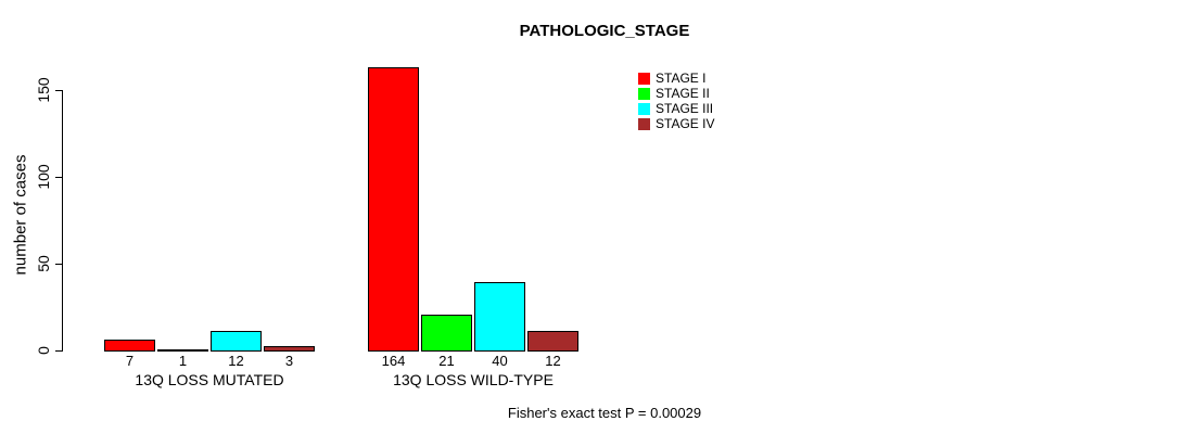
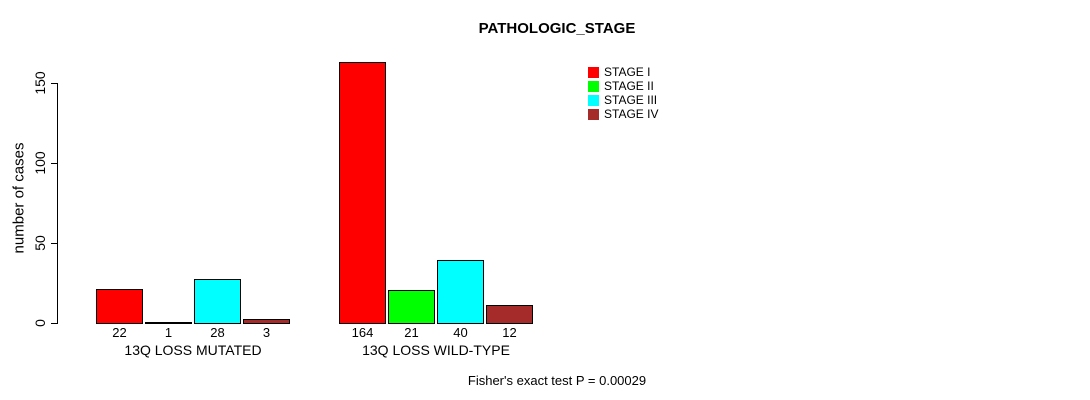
STAGE I/13Q LOSS MUTATED: 7 -> 22
STAGE III/13Q LOSS MUTATED: 12 -> 28
